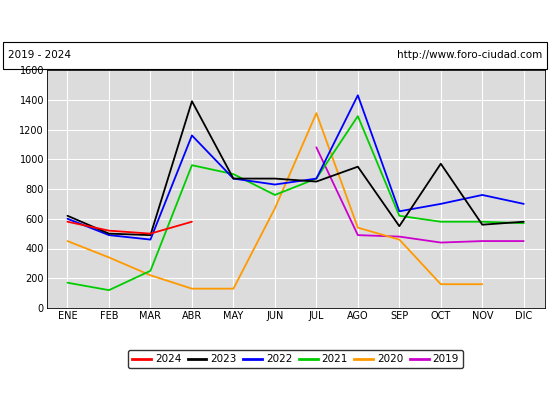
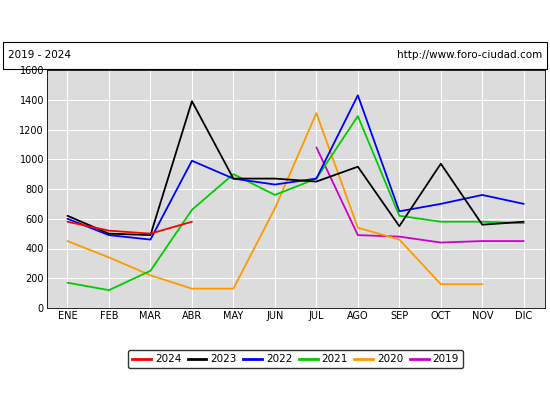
2022/ABR: 1160 -> 990
2021/ABR: 960 -> 660
